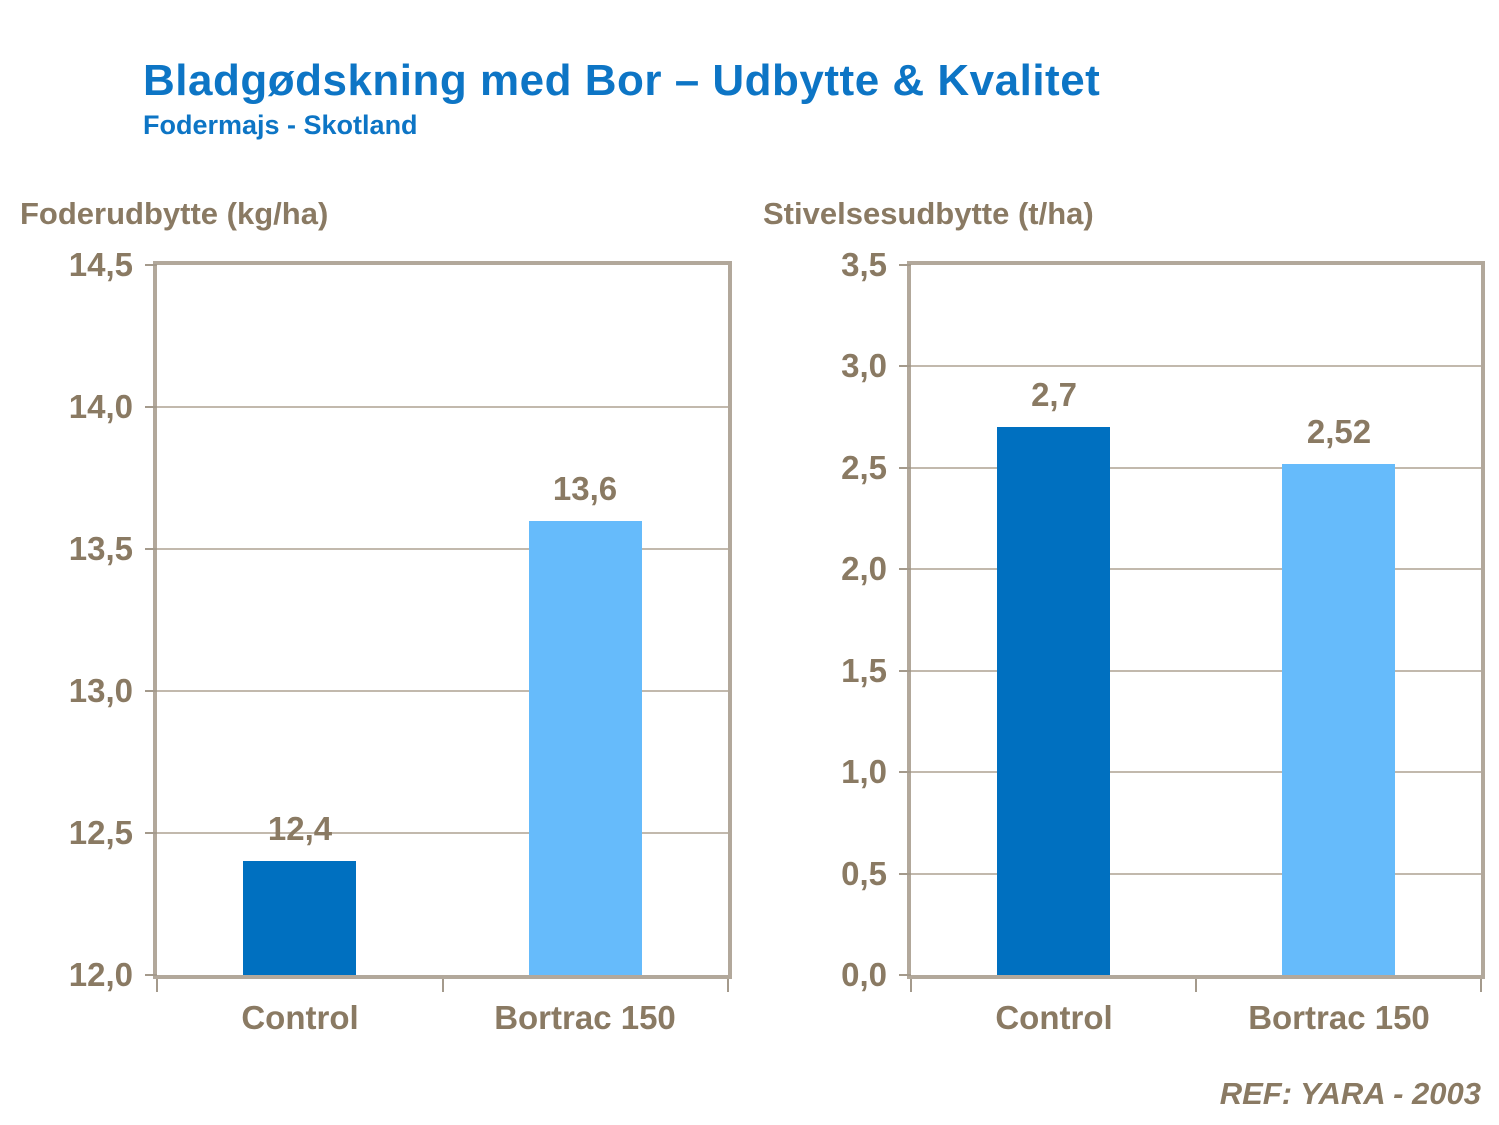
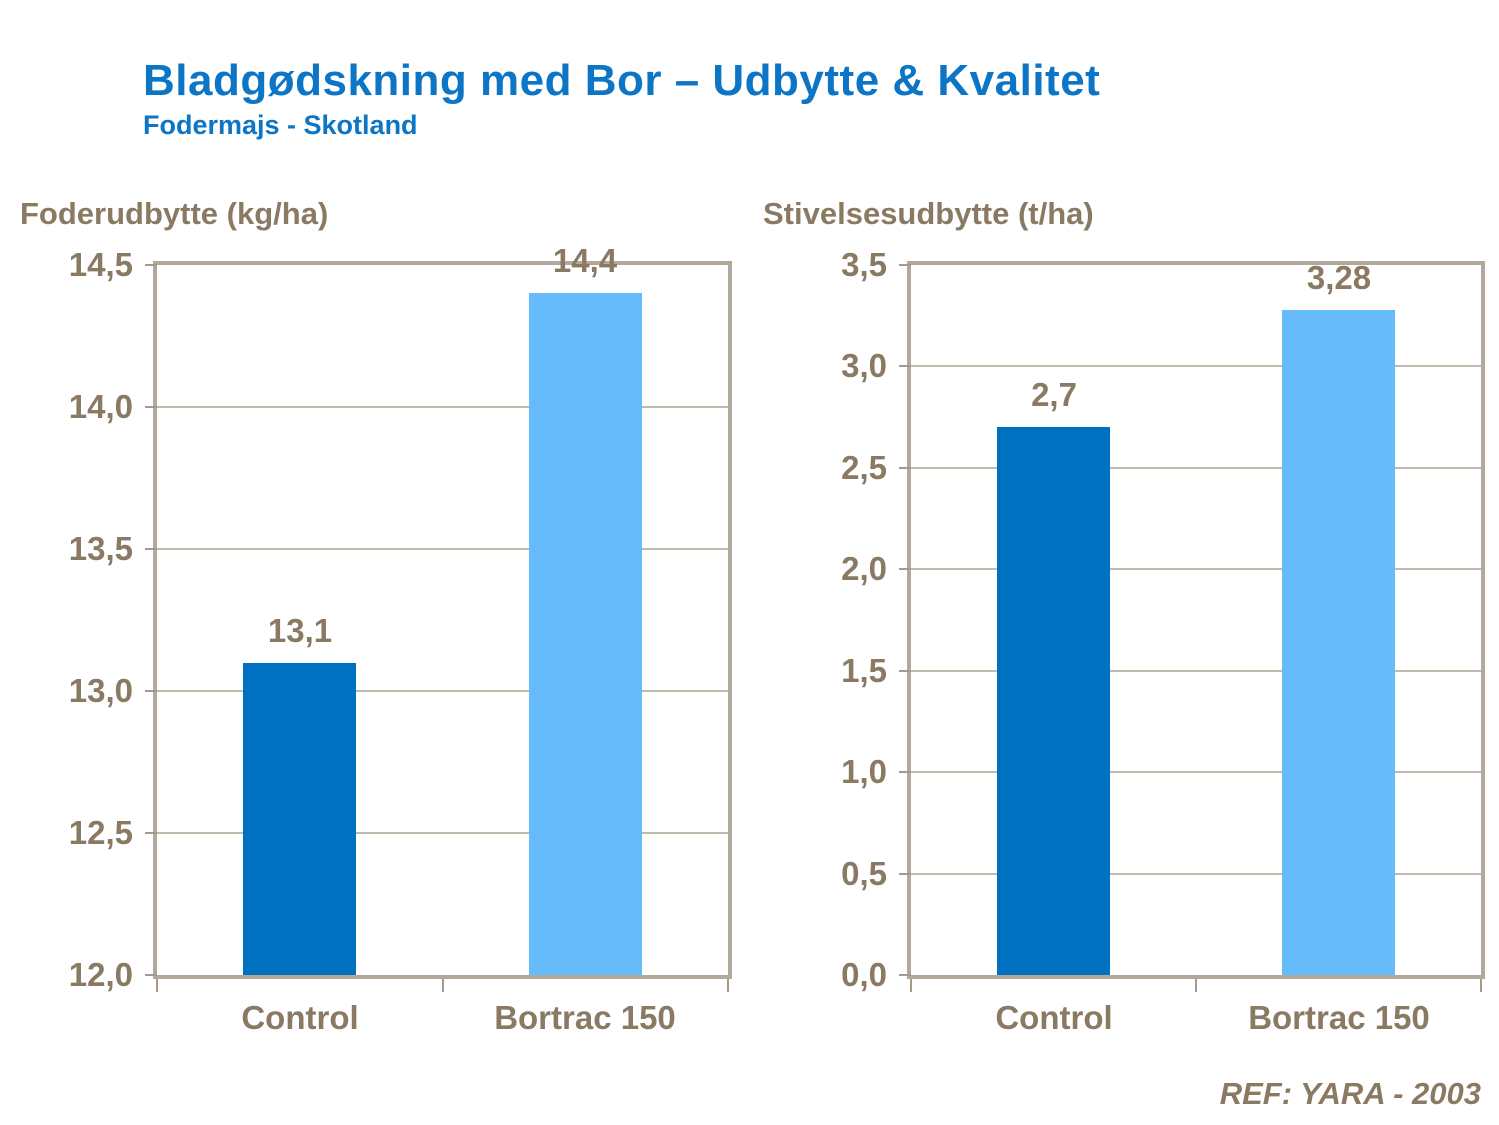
Foderudbytte (kg/ha)/Control: 12,4 -> 13,1
Foderudbytte (kg/ha)/Bortrac 150: 13,6 -> 14,4
Stivelsesudbytte (t/ha)/Bortrac 150: 2,52 -> 3,28
